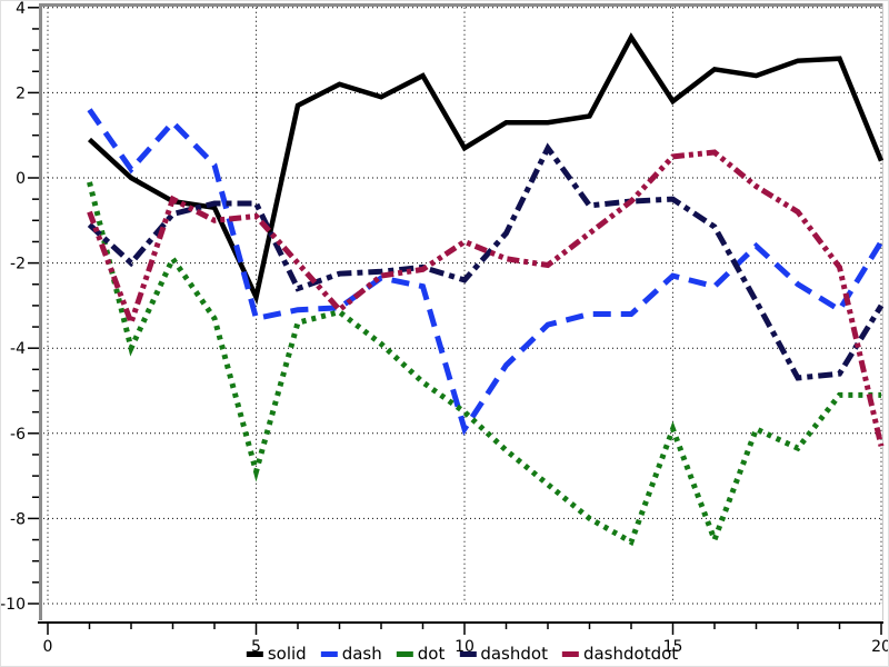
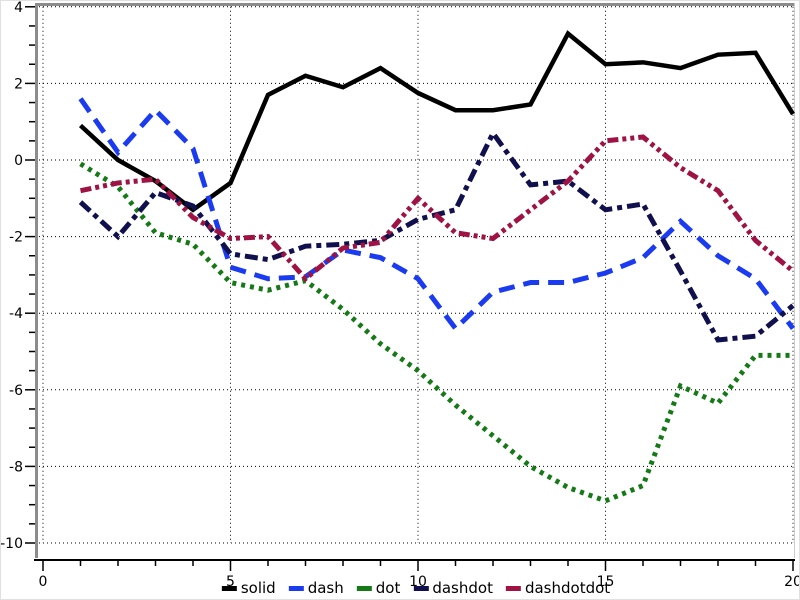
dot/2: -4.0 -> -0.7
dashdotdot/2: -3.4 -> -0.6
solid/4: -0.7 -> -1.3
dot/4: -3.3 -> -2.2
dashdot/4: -0.6 -> -1.2
dashdotdot/4: -1.0 -> -1.5
solid/5: -2.8 -> -0.6
dash/5: -3.3 -> -2.8
dot/5: -6.9 -> -3.2
dashdot/5: -0.6 -> -2.5
dashdotdot/5: -0.9 -> -2.0
solid/10: 0.7 -> 1.8
dash/10: -5.9 -> -3.1
dashdot/10: -2.4 -> -1.6
dashdotdot/10: -1.5 -> -1.0
solid/15: 1.8 -> 2.5
dash/15: -2.3 -> -3.0
dot/15: -5.9 -> -8.9
dashdot/15: -0.5 -> -1.3
solid/20: 0.4 -> 1.2
dash/20: -1.5 -> -4.4
dashdot/20: -3.0 -> -3.8
dashdotdot/20: -6.3 -> -2.9
